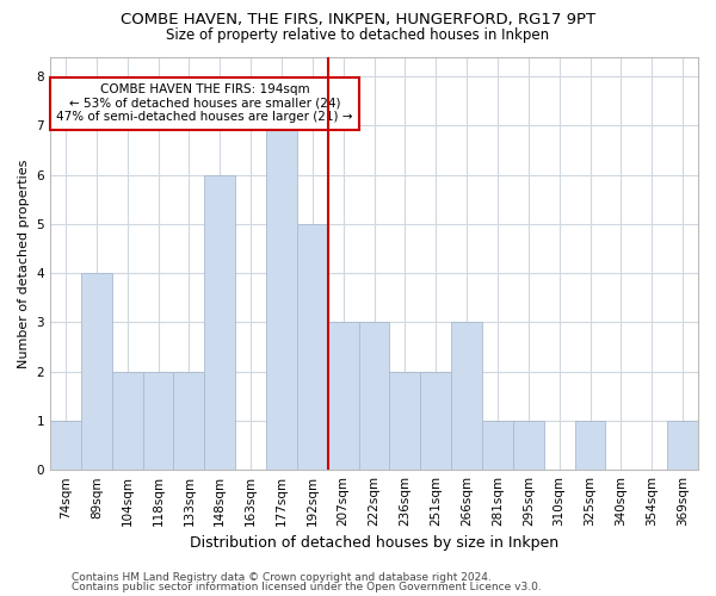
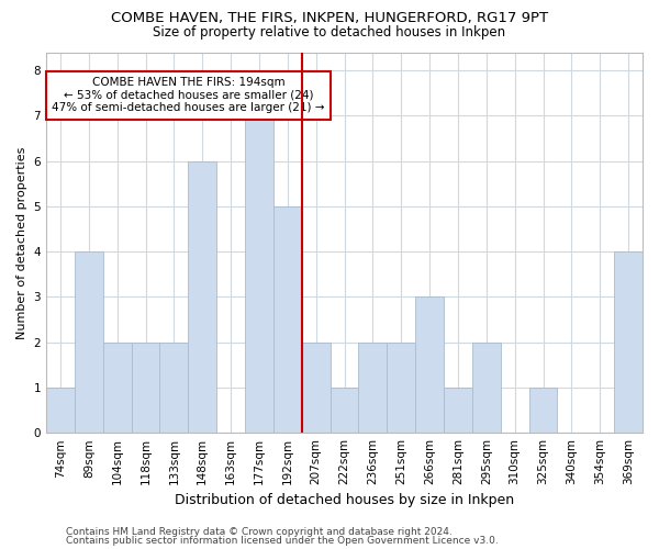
207sqm: 3 -> 2
222sqm: 3 -> 1
295sqm: 1 -> 2
369sqm: 1 -> 4
